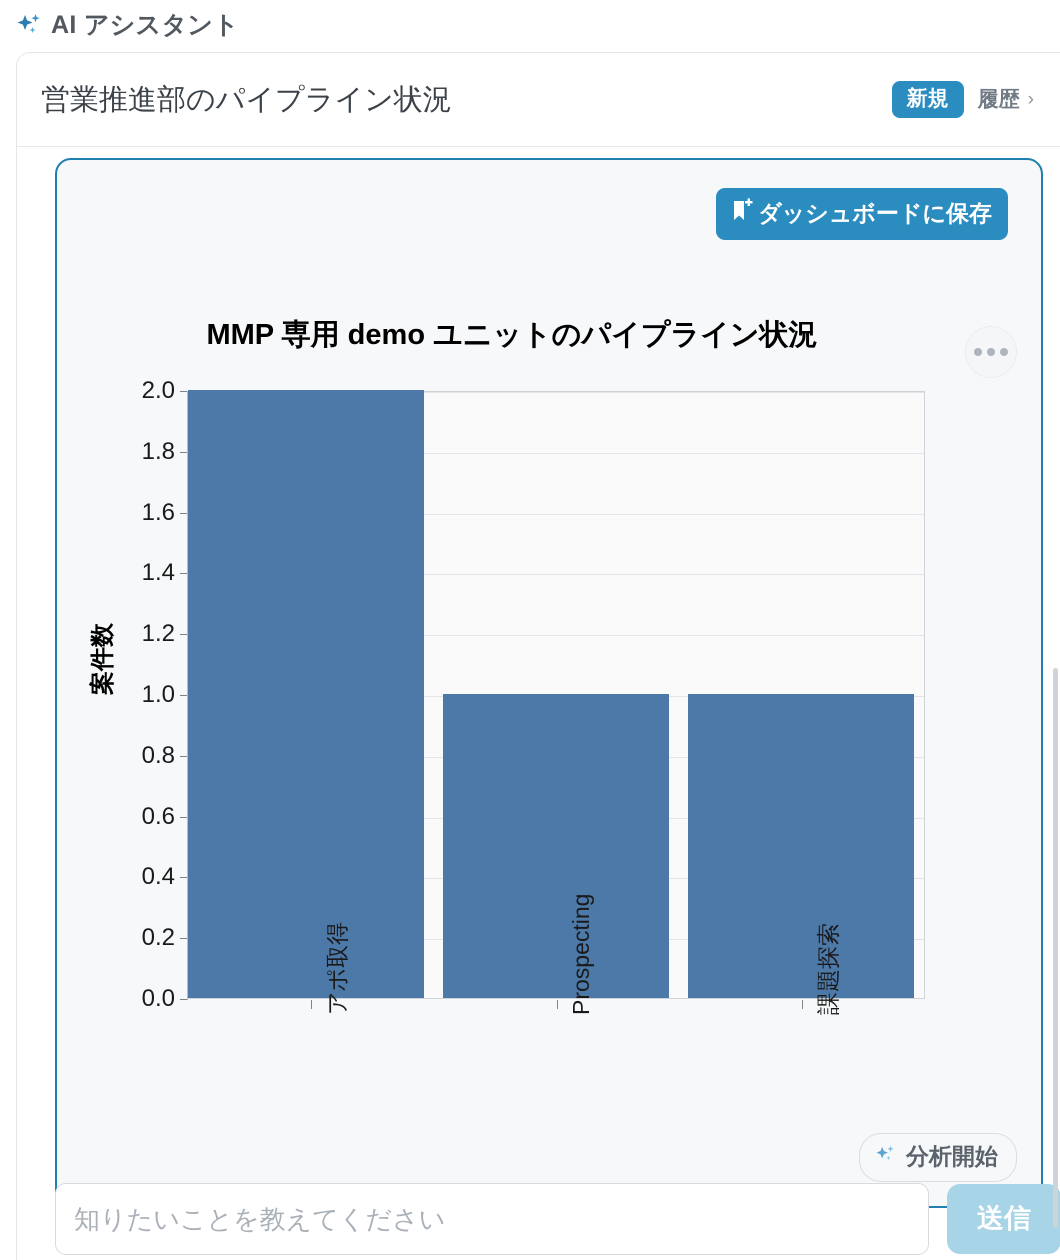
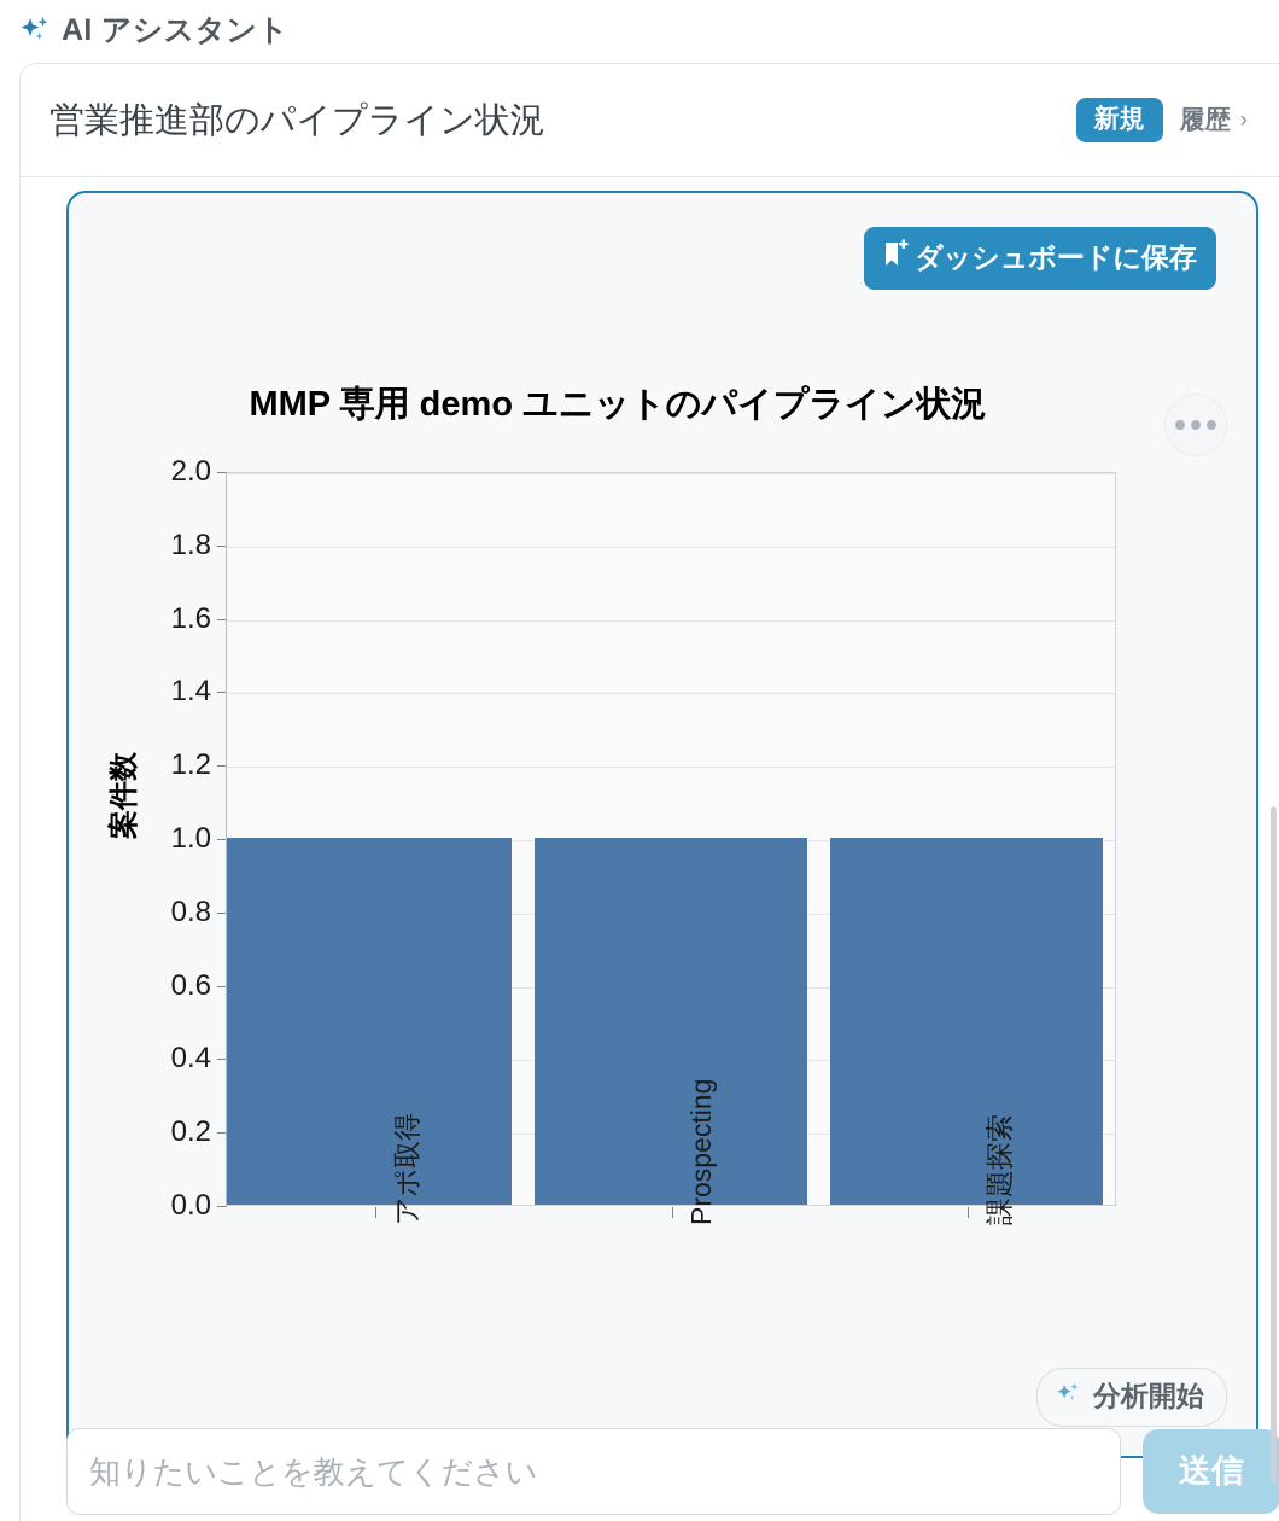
アポ取得: 2 -> 1
